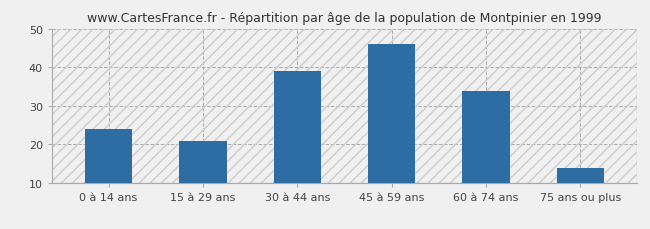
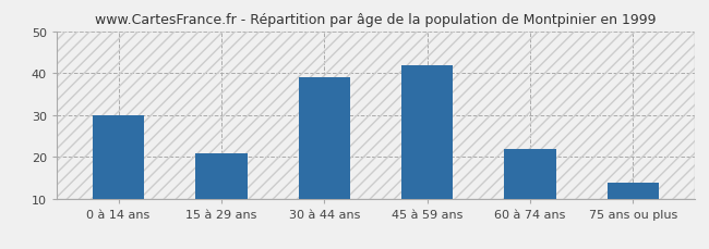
0 à 14 ans: 24 -> 30
45 à 59 ans: 46 -> 42
60 à 74 ans: 34 -> 22
